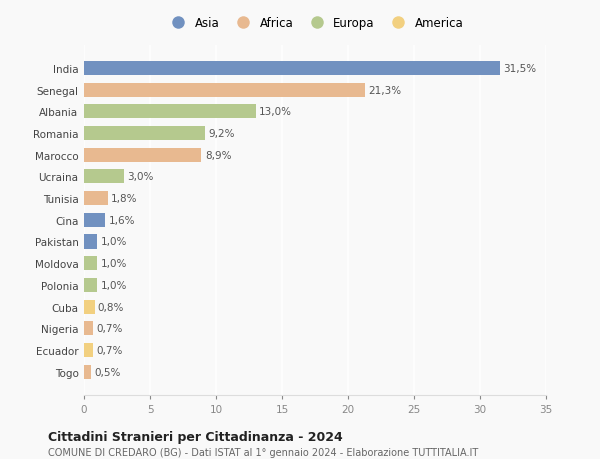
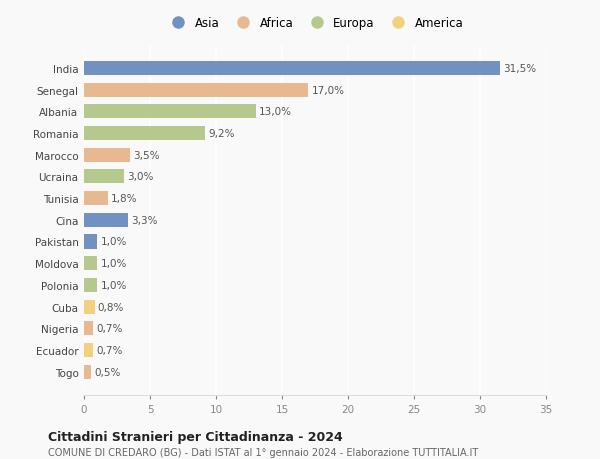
Senegal: 21,3% -> 17,0%
Marocco: 8,9% -> 3,5%
Cina: 1,6% -> 3,3%
